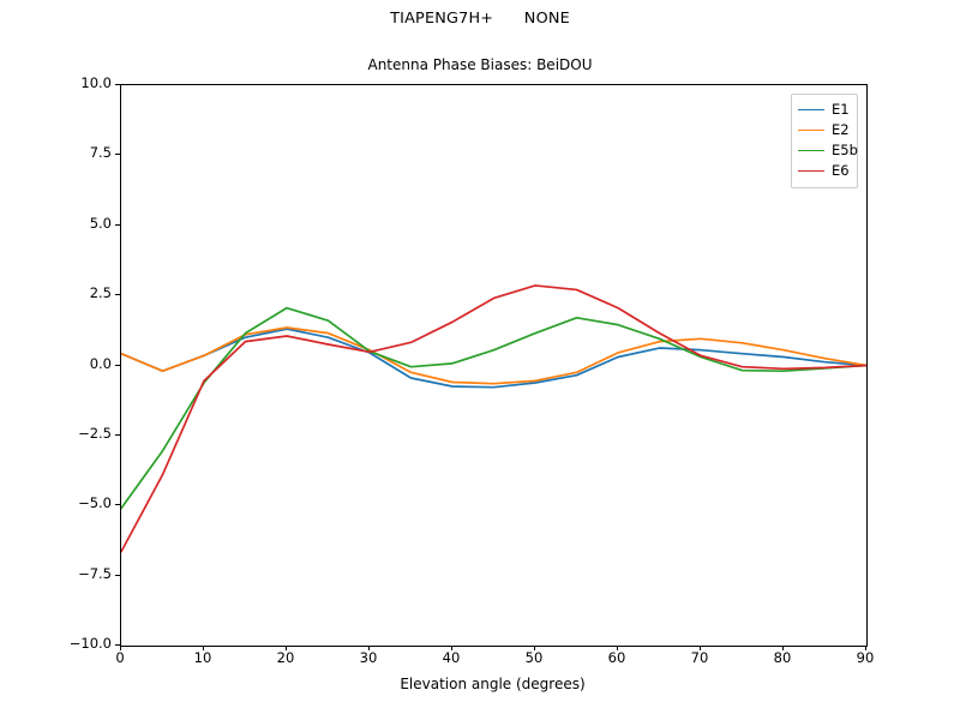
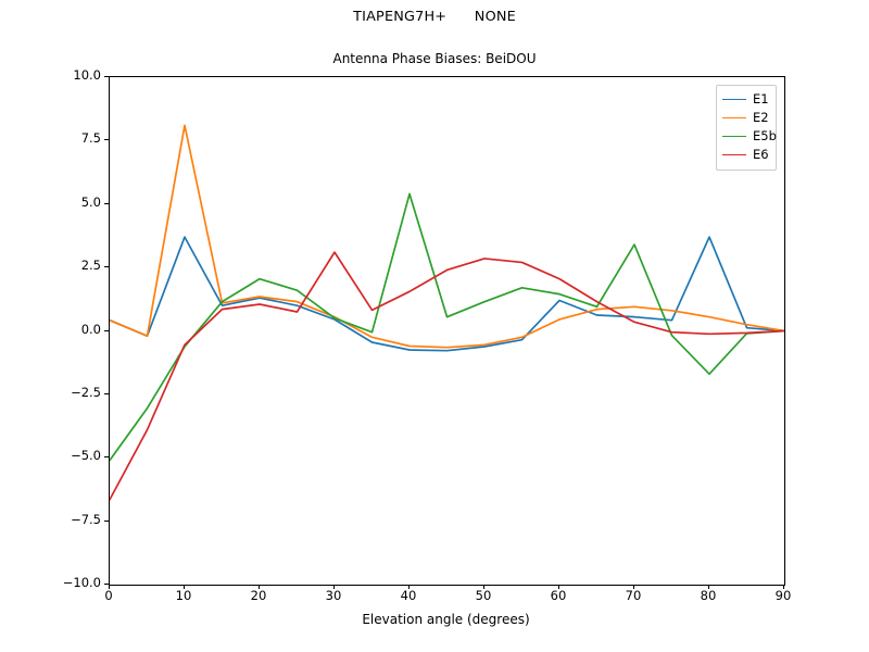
E1/10: 0.3 -> 3.7
E2/10: 0.3 -> 8.1
E6/30: 0.5 -> 3.1
E5b/40: 0.1 -> 5.4
E1/60: 0.3 -> 1.2
E5b/70: 0.3 -> 3.4
E1/80: 0.3 -> 3.7
E5b/80: -0.2 -> -1.7
